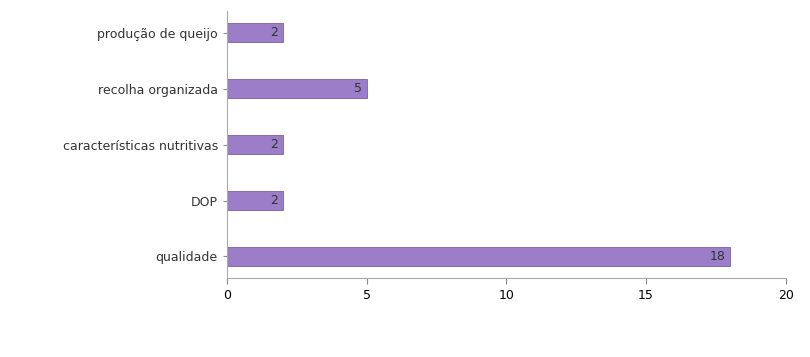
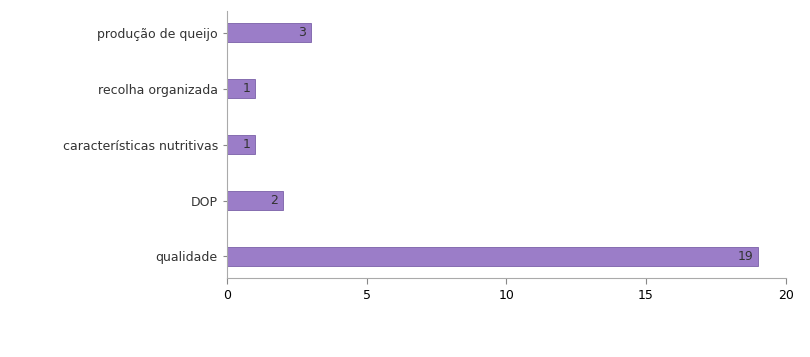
produção de queijo: 2 -> 3
recolha organizada: 5 -> 1
características nutritivas: 2 -> 1
qualidade: 18 -> 19
